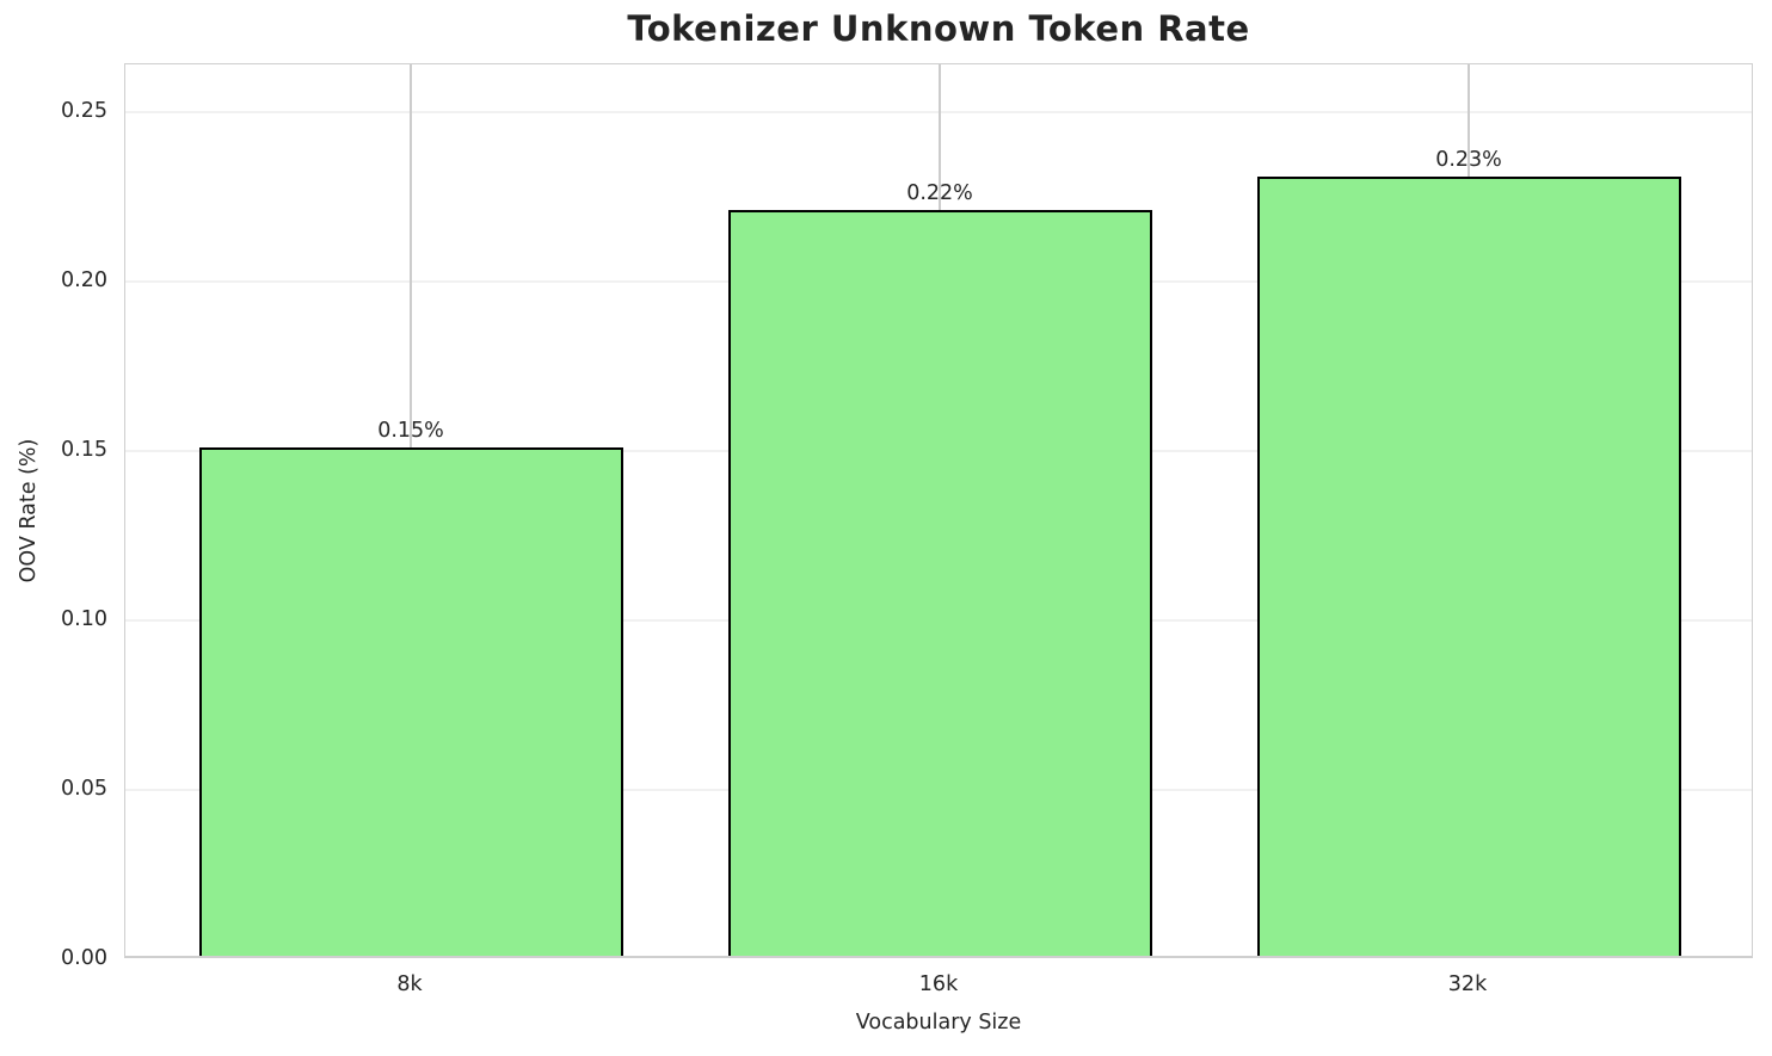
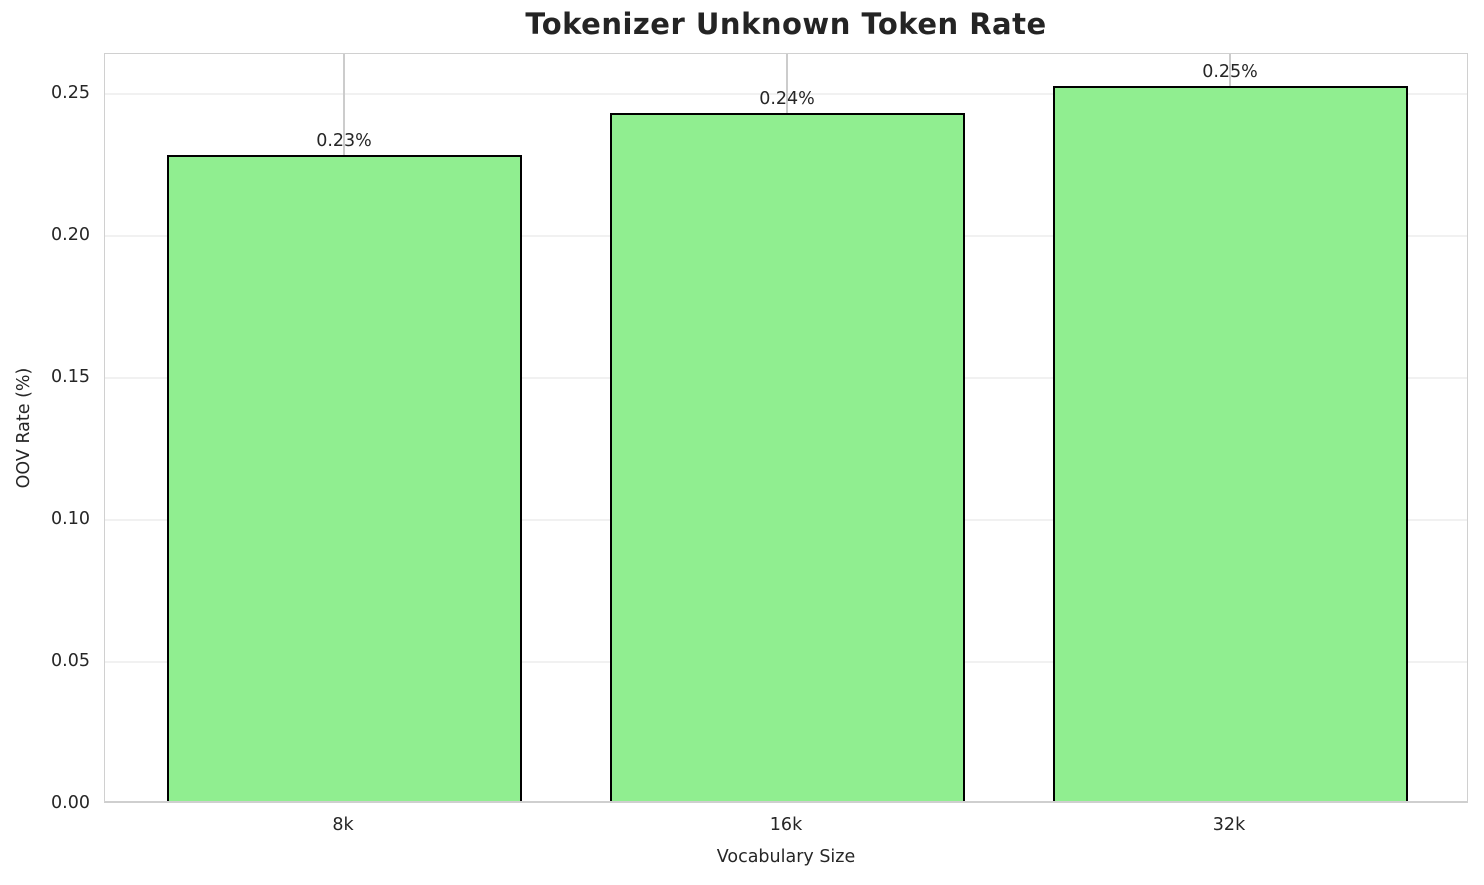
8k: 0.15% -> 0.23%
16k: 0.22% -> 0.24%
32k: 0.23% -> 0.25%
